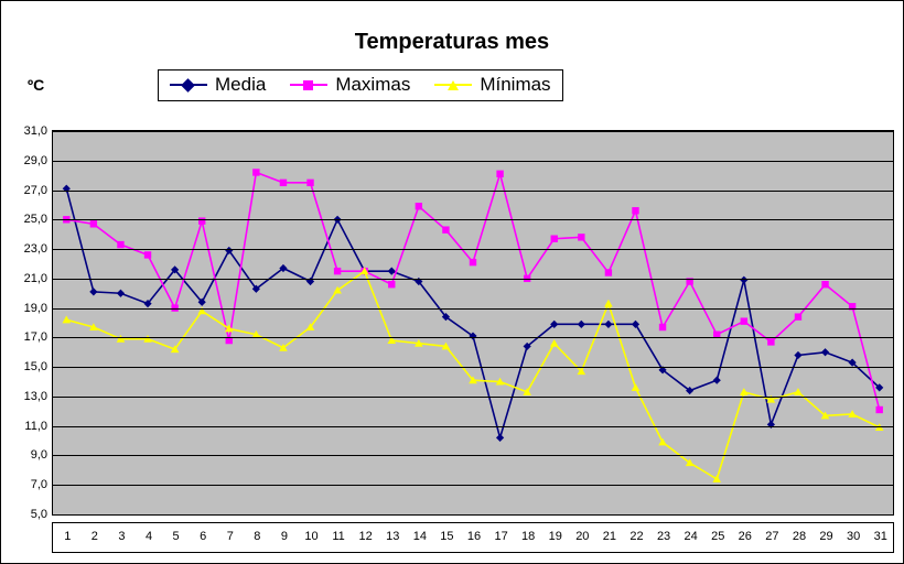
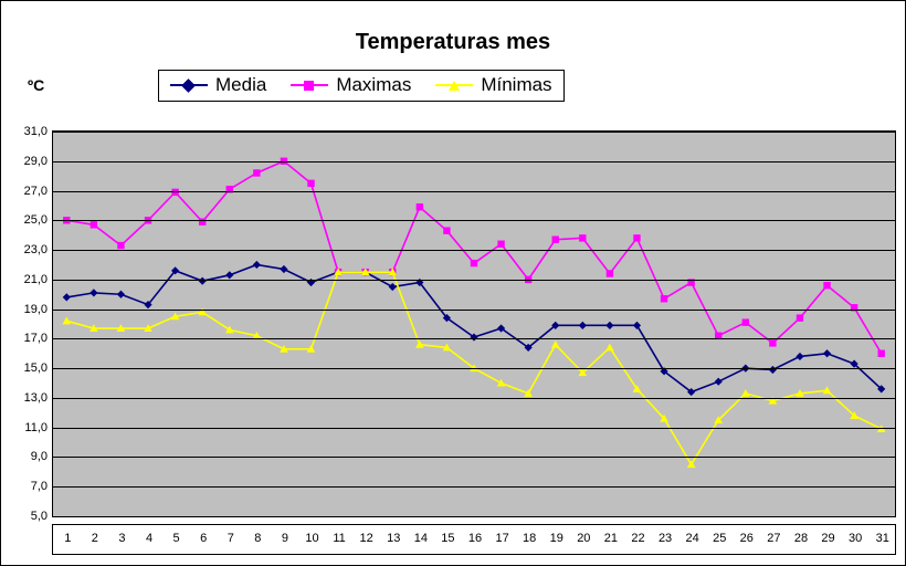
Media/1: 27,1 -> 19,8
Mínimas/3: 16,9 -> 17,7
Maximas/4: 22,6 -> 25,0
Mínimas/4: 16,9 -> 17,7
Maximas/5: 19,0 -> 26,9
Mínimas/5: 16,2 -> 18,5
Media/6: 19,4 -> 20,9
Media/7: 22,9 -> 21,3
Maximas/7: 16,8 -> 27,1
Media/8: 20,3 -> 22,0
Maximas/9: 27,5 -> 29,0
Mínimas/10: 17,7 -> 16,3
Media/11: 25,0 -> 21,5
Mínimas/11: 20,2 -> 21,5
Media/13: 21,5 -> 20,5
Maximas/13: 20,6 -> 21,5
Mínimas/13: 16,8 -> 21,5
Mínimas/16: 14,1 -> 15,0
Media/17: 10,2 -> 17,7
Maximas/17: 28,1 -> 23,4
Mínimas/21: 19,3 -> 16,4
Maximas/22: 25,6 -> 23,8
Maximas/23: 17,7 -> 19,7
Mínimas/23: 9,9 -> 11,6
Mínimas/25: 7,4 -> 11,5
Media/26: 20,9 -> 15,0
Media/27: 11,1 -> 14,9
Mínimas/29: 11,7 -> 13,5
Maximas/31: 12,1 -> 16,0
